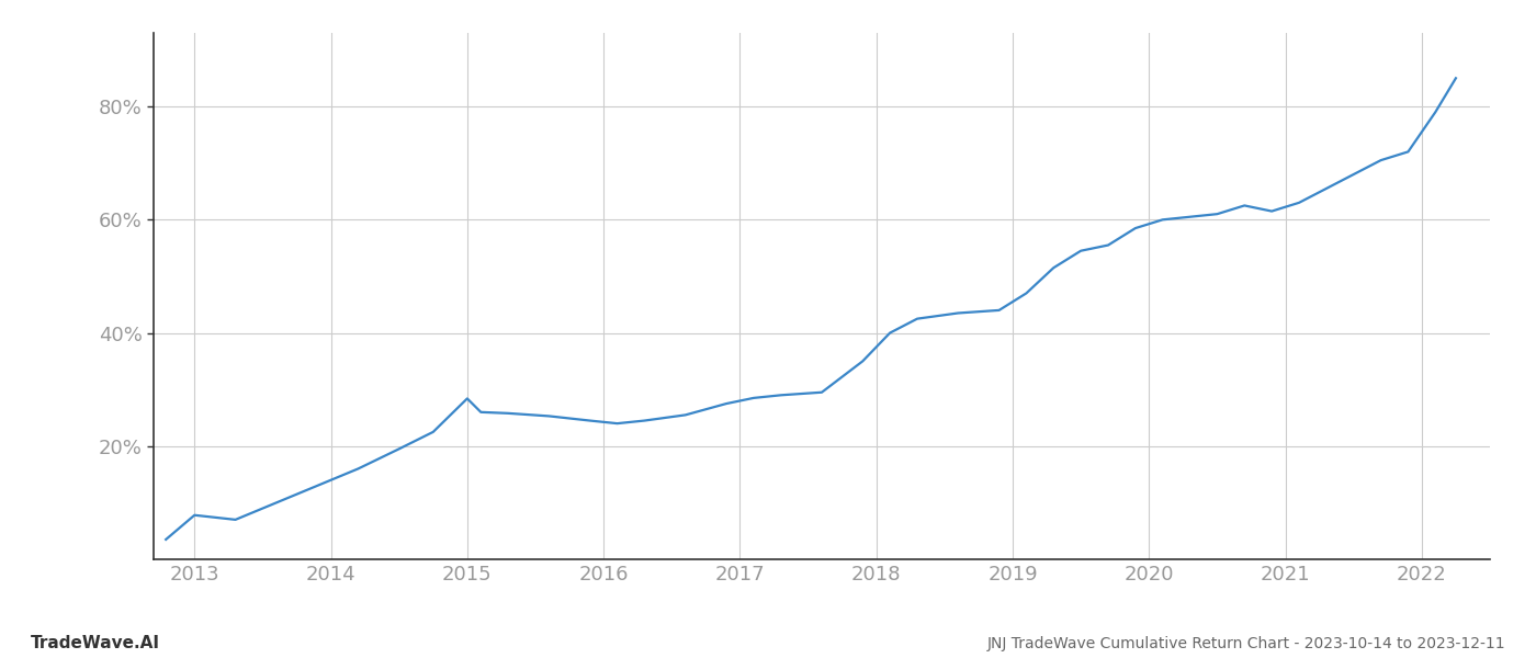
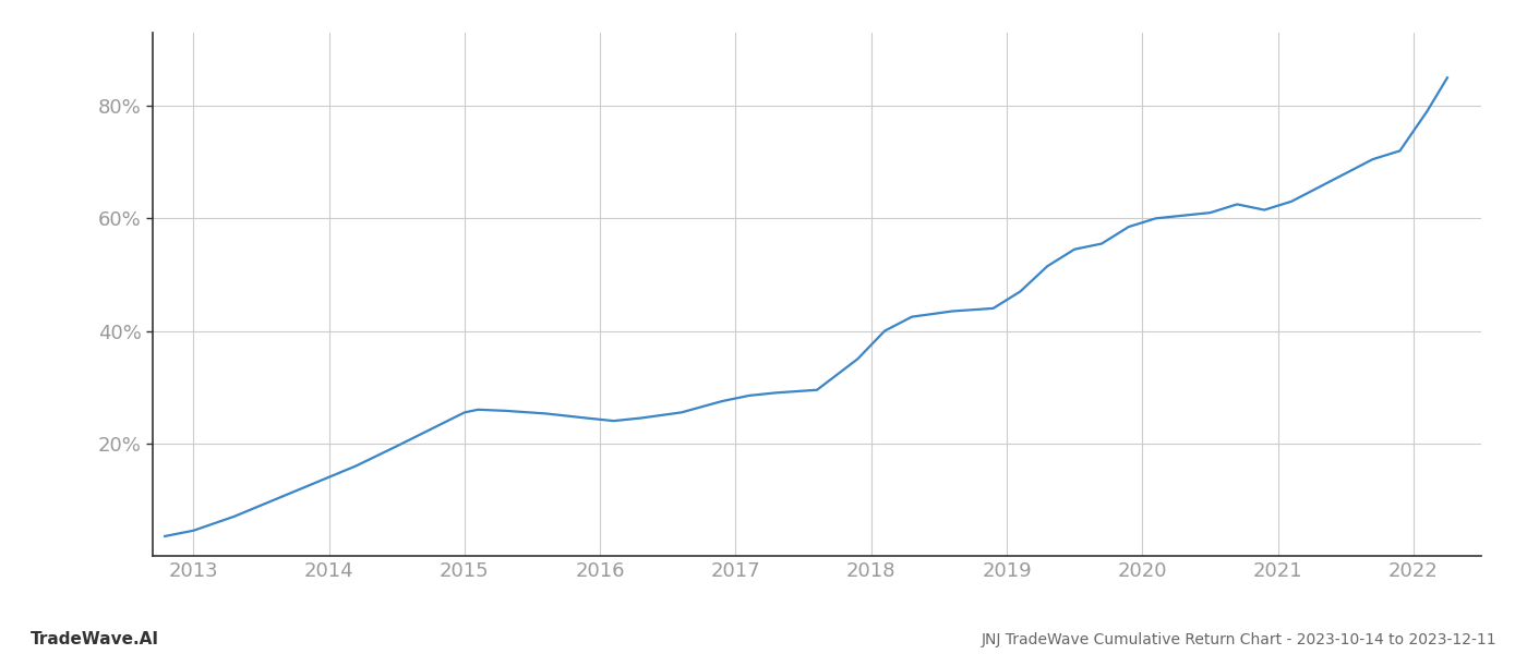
2013: 7.8% -> 4.5%
2015: 28.4% -> 25.5%
